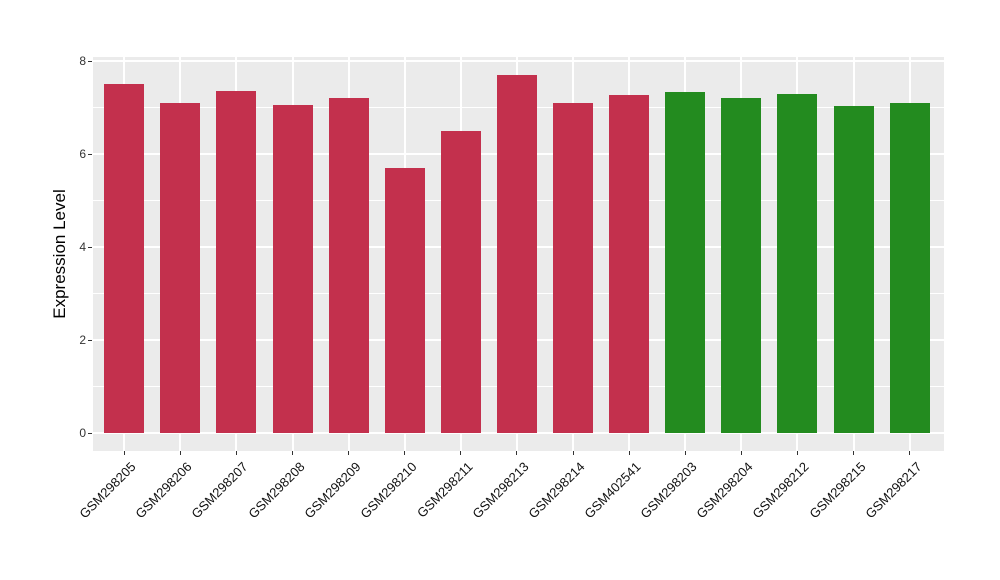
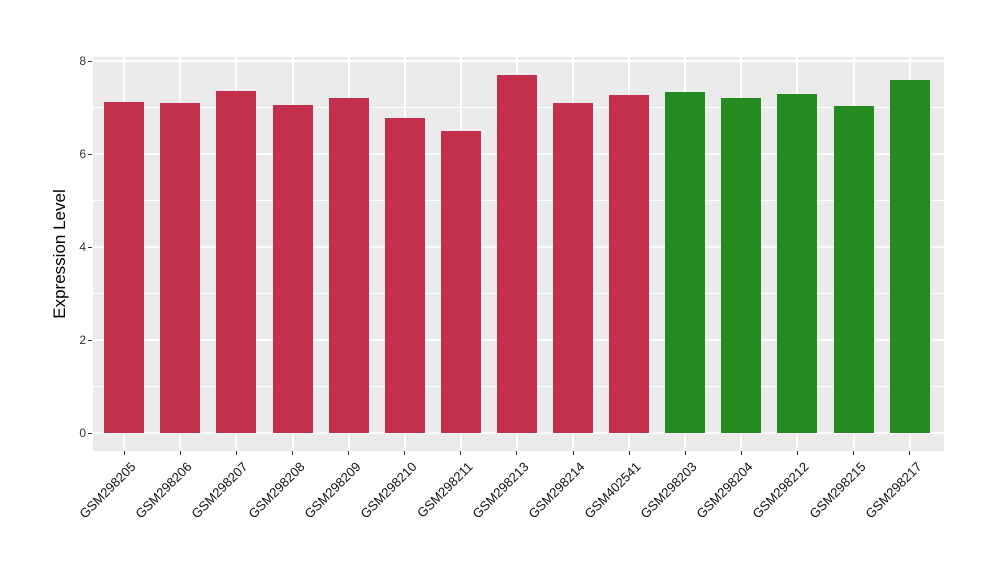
GSM298205: 7.5 -> 7.1
GSM298210: 5.7 -> 6.8
GSM298217: 7.1 -> 7.6
